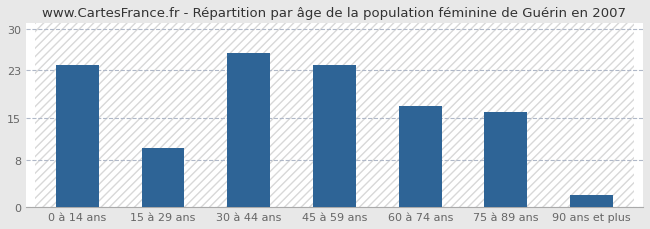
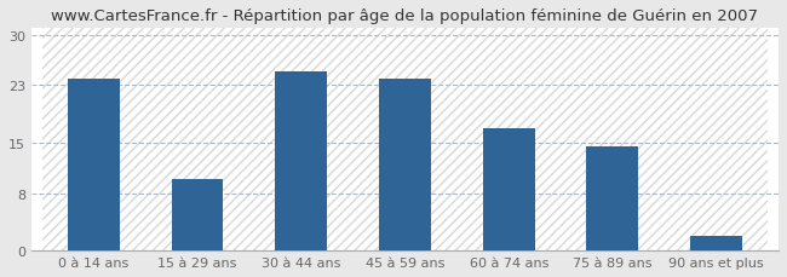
30 à 44 ans: 26.0 -> 25.0
75 à 89 ans: 16.0 -> 14.5
